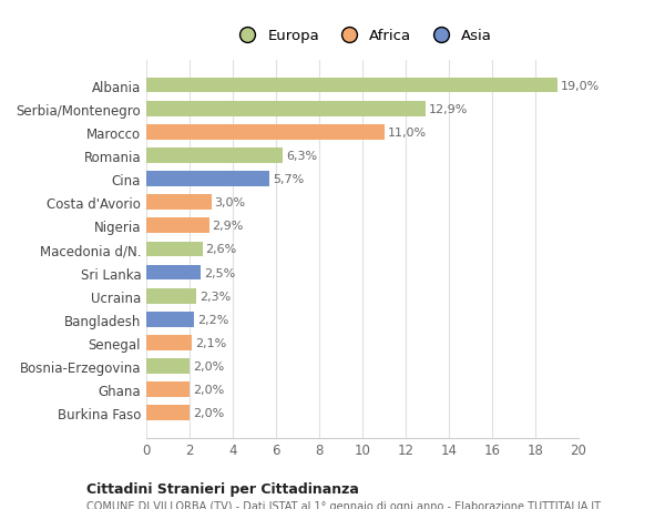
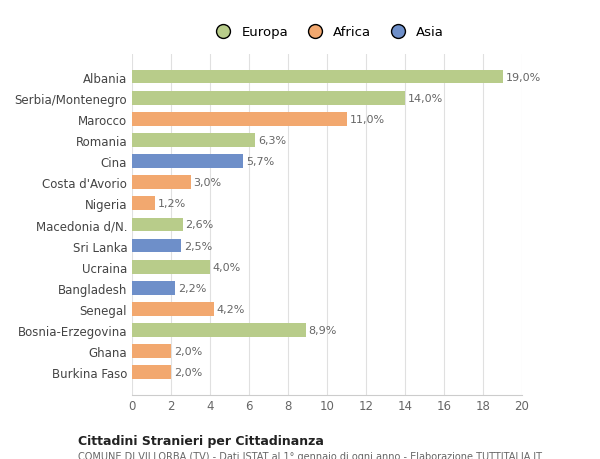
Serbia/Montenegro: 12,9% -> 14,0%
Nigeria: 2,9% -> 1,2%
Ucraina: 2,3% -> 4,0%
Senegal: 2,1% -> 4,2%
Bosnia-Erzegovina: 2,0% -> 8,9%
